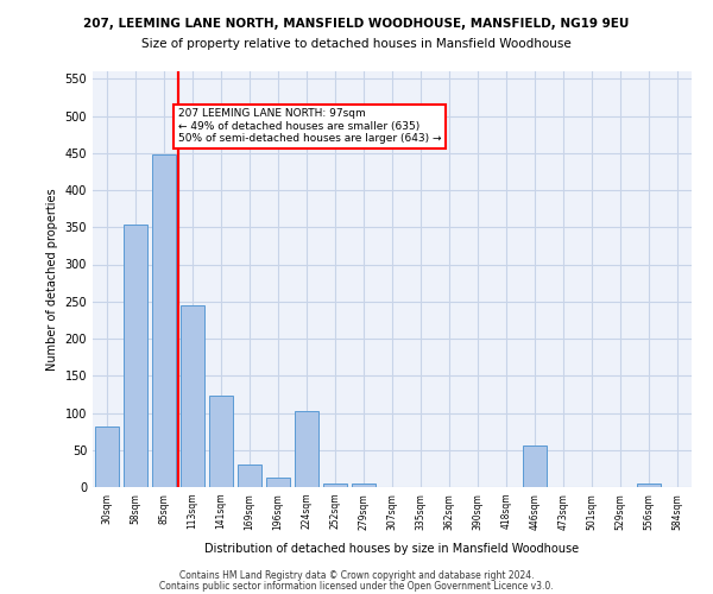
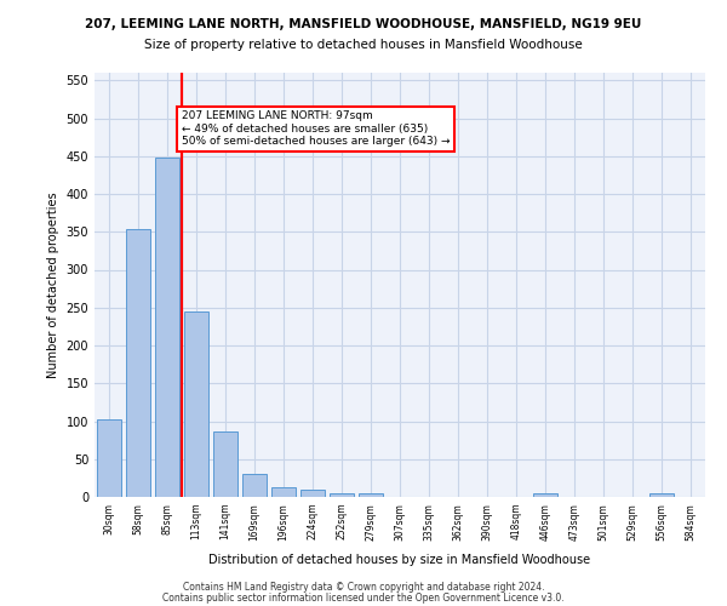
30sqm: 82 -> 103
141sqm: 124 -> 87
224sqm: 102 -> 9
446sqm: 56 -> 5
